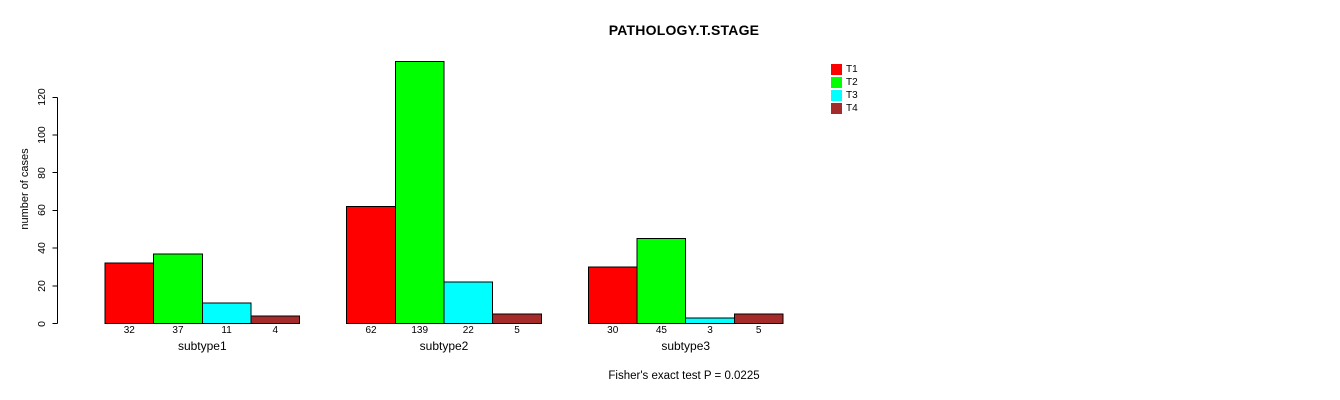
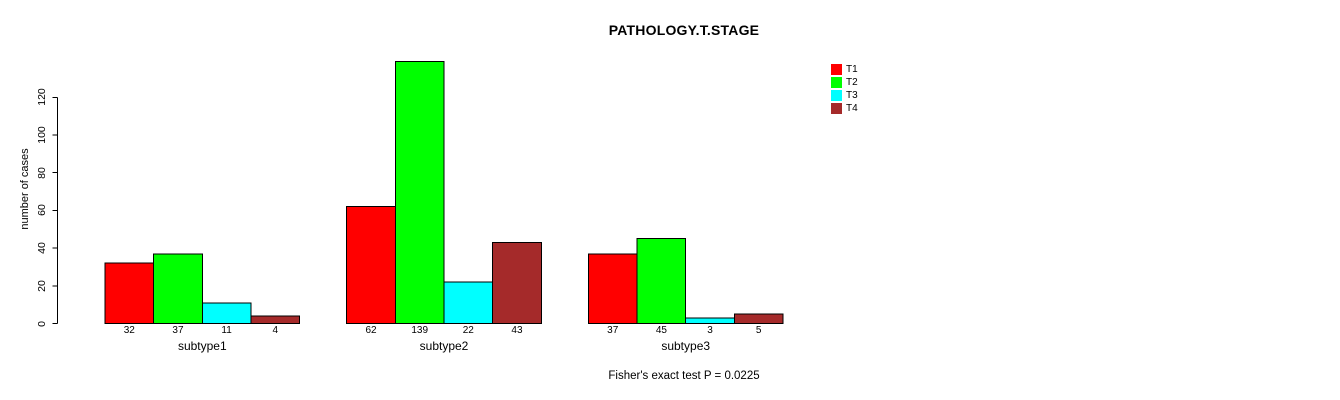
T4/subtype2: 5 -> 43
T1/subtype3: 30 -> 37
